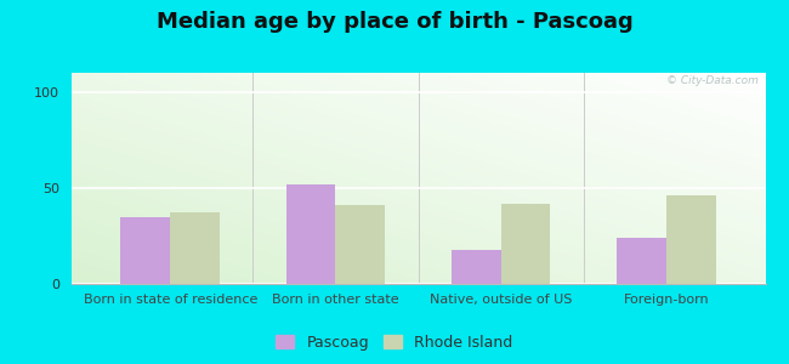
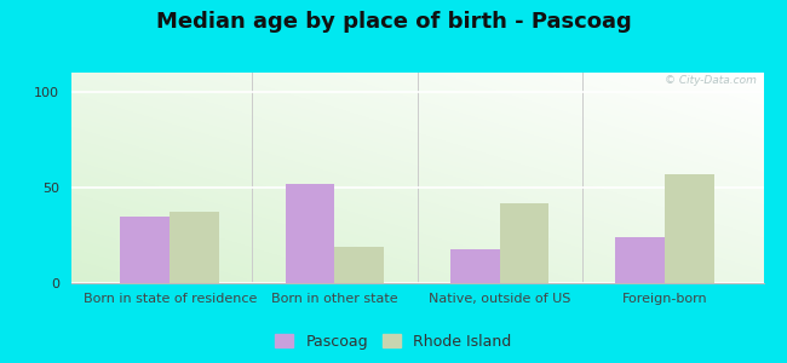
Rhode Island/Born in other state: 41 -> 19
Rhode Island/Foreign-born: 46 -> 57
